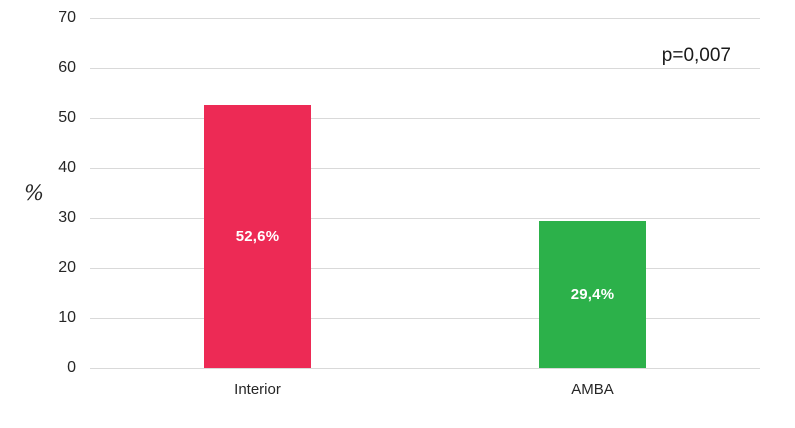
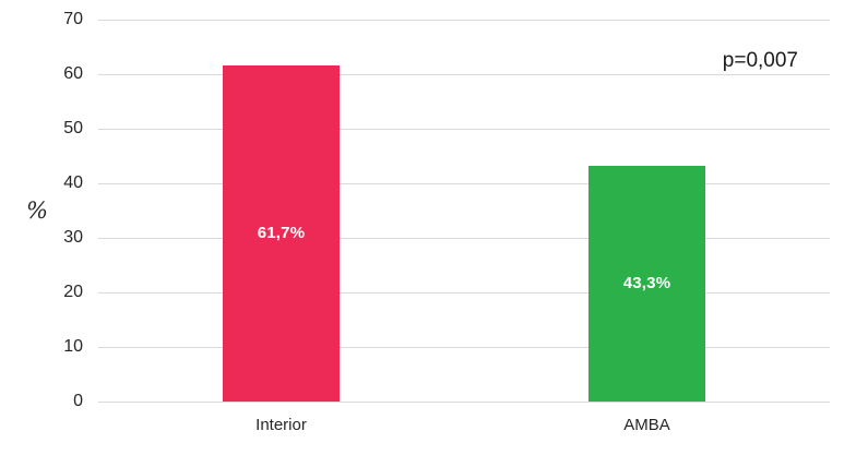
Interior: 52,6% -> 61,7%
AMBA: 29,4% -> 43,3%
